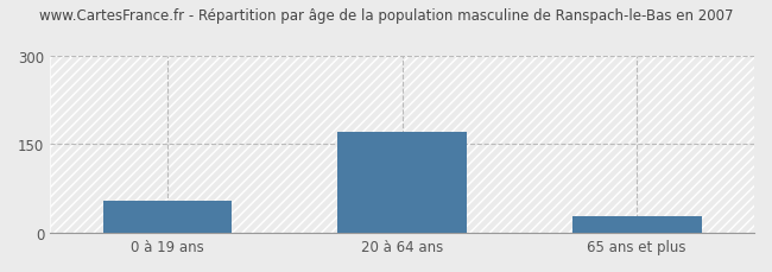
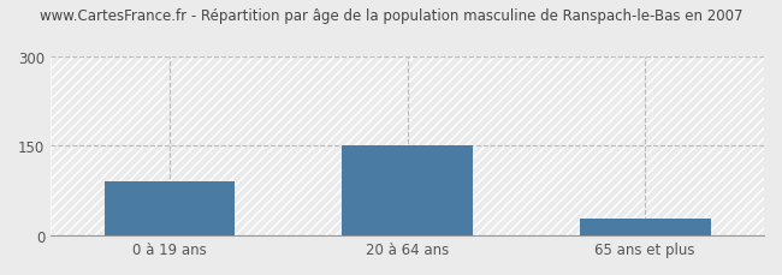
0 à 19 ans: 55 -> 90
20 à 64 ans: 170 -> 150
